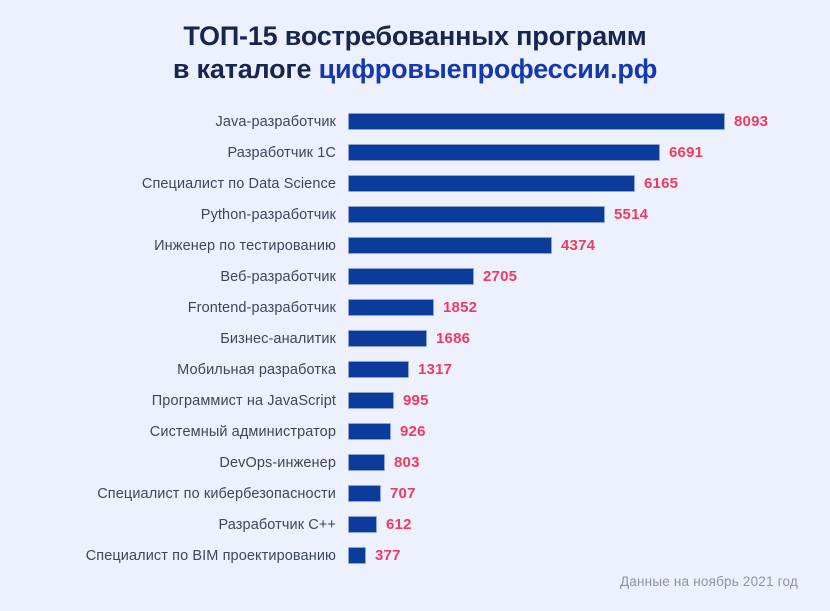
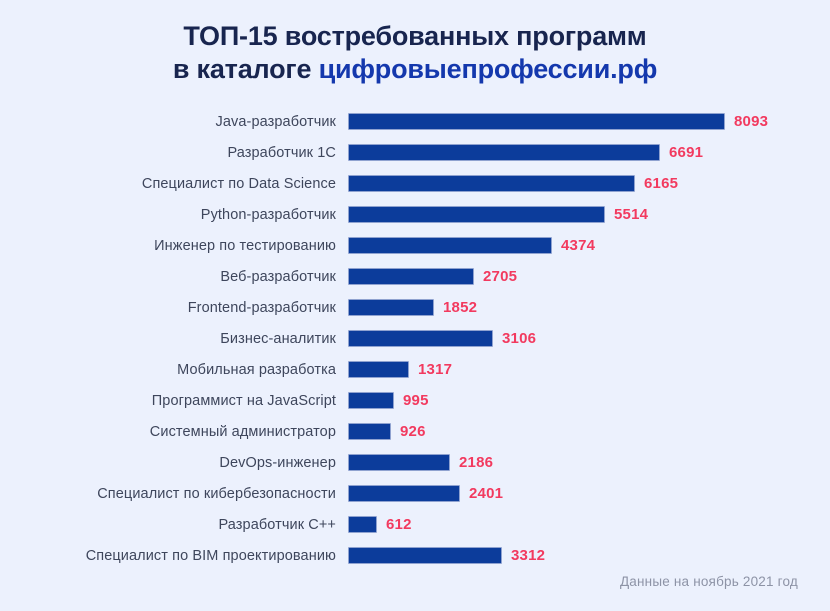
Бизнес-аналитик: 1686 -> 3106
DevOps-инженер: 803 -> 2186
Специалист по кибербезопасности: 707 -> 2401
Специалист по BIM проектированию: 377 -> 3312
